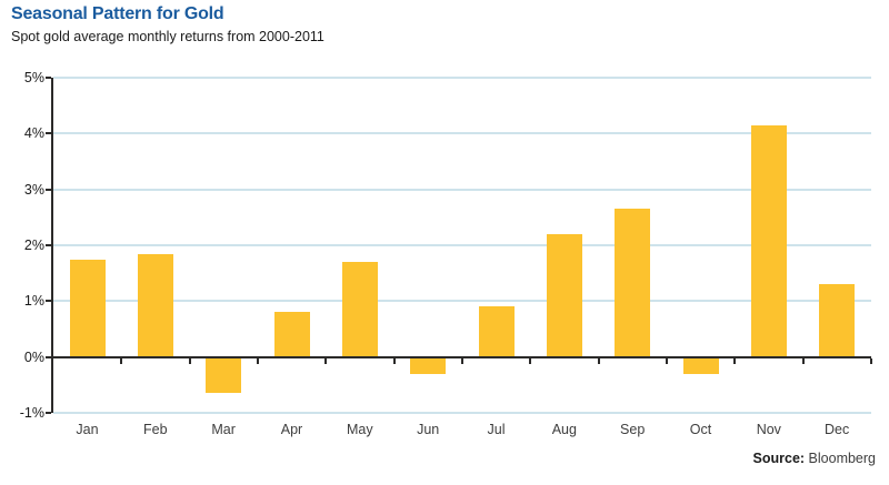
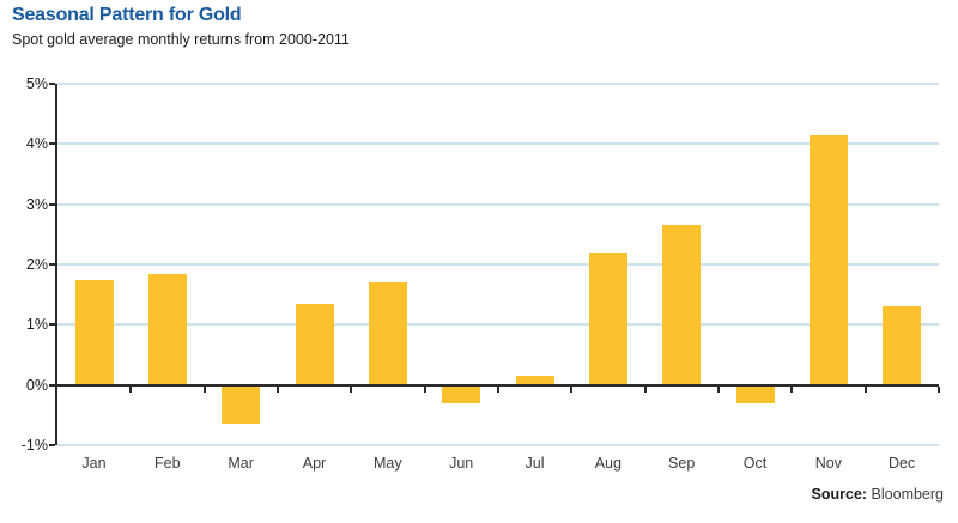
Apr: 0.8% -> 1.4%
Jul: 0.9% -> 0.1%
